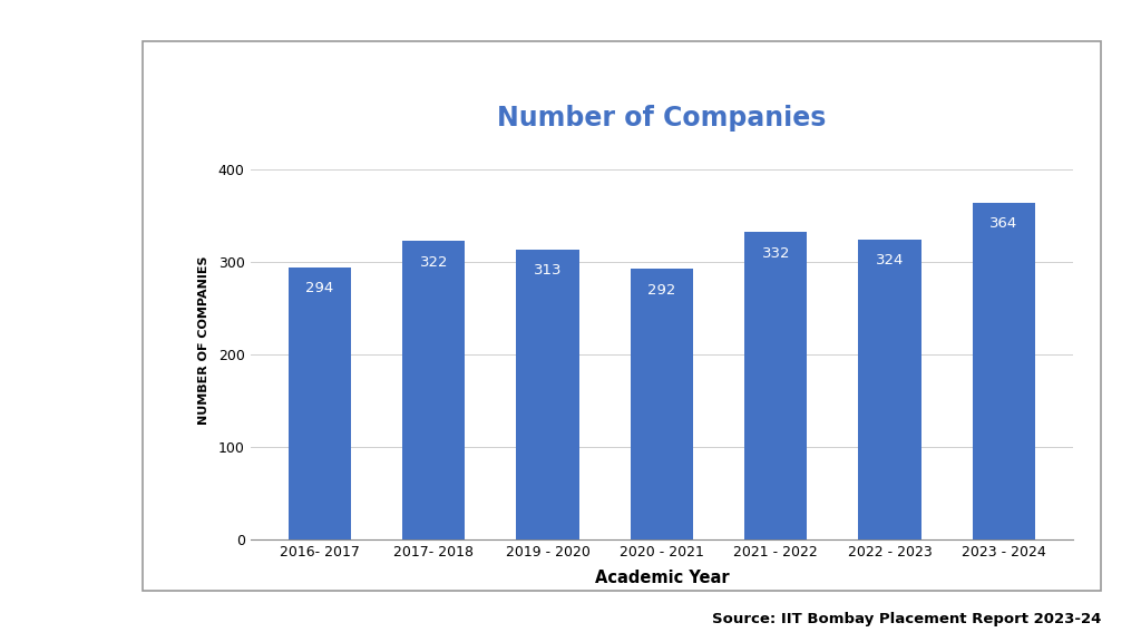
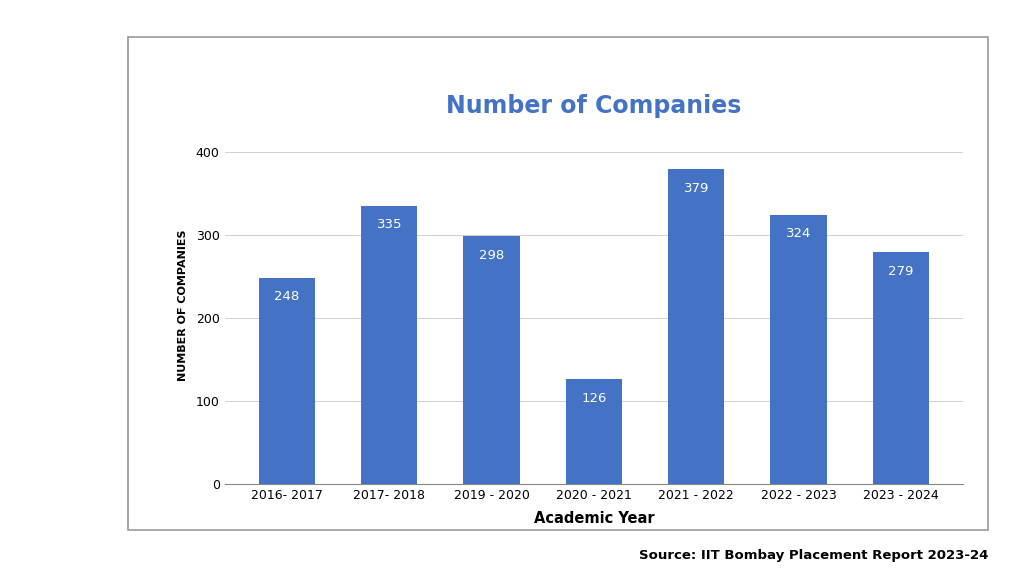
2016- 2017: 294 -> 248
2017- 2018: 322 -> 335
2019 - 2020: 313 -> 298
2020 - 2021: 292 -> 126
2021 - 2022: 332 -> 379
2023 - 2024: 364 -> 279
